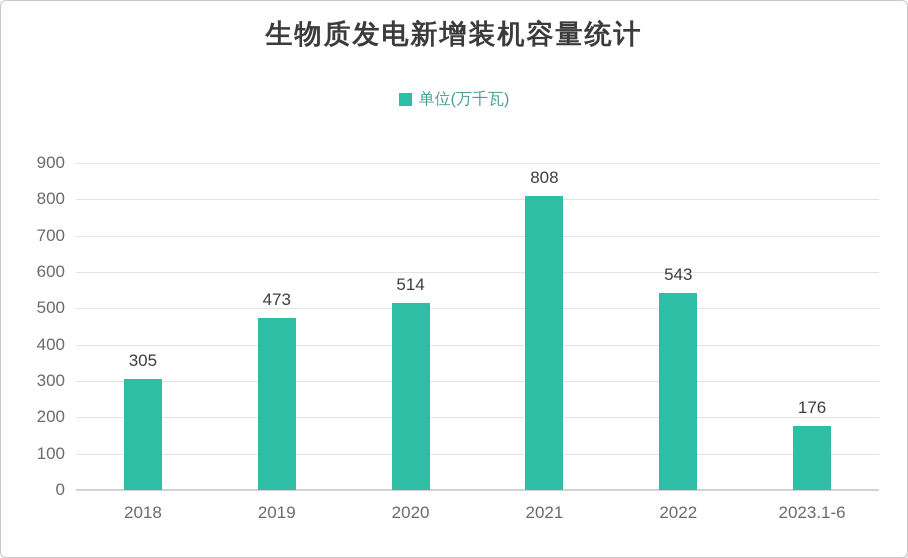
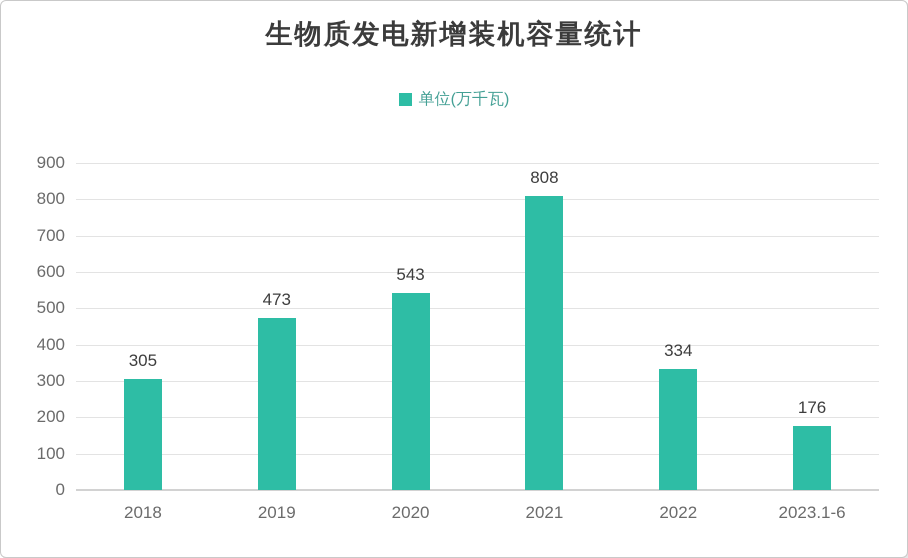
2020: 514 -> 543
2022: 543 -> 334
